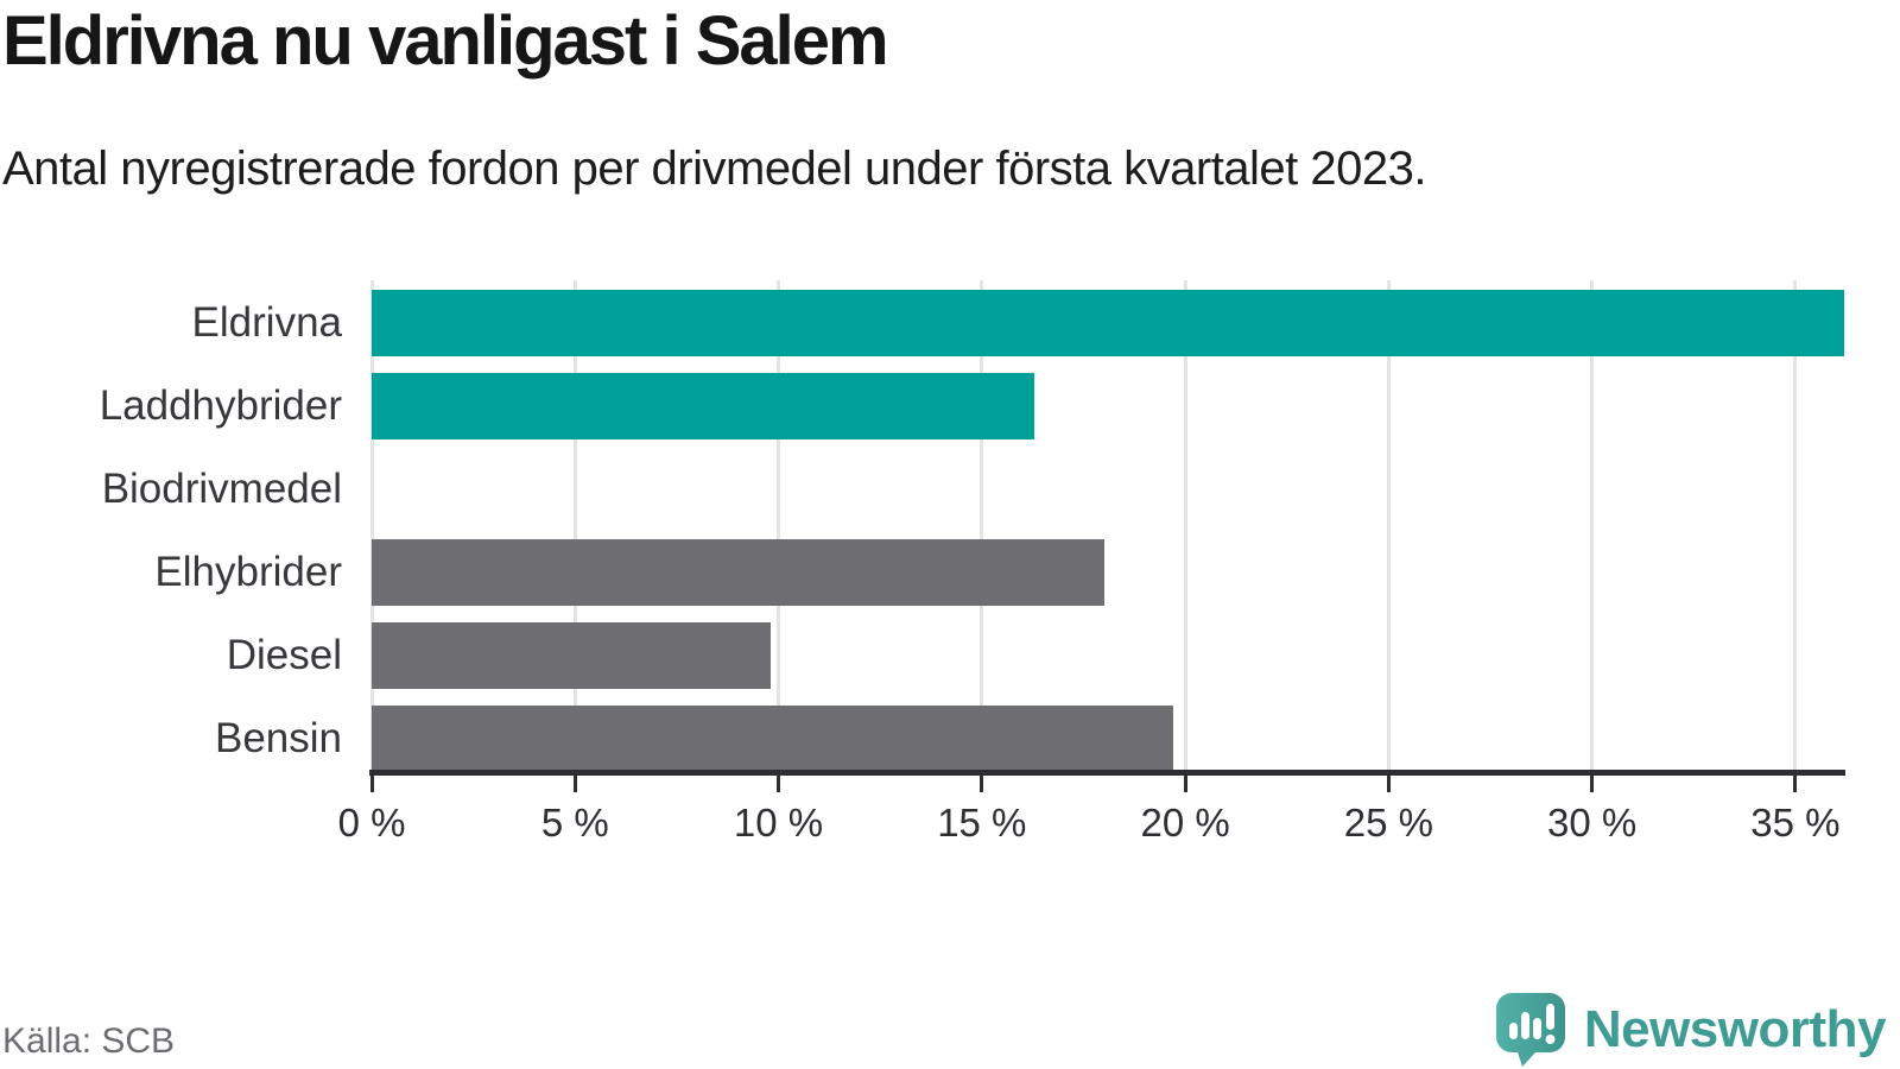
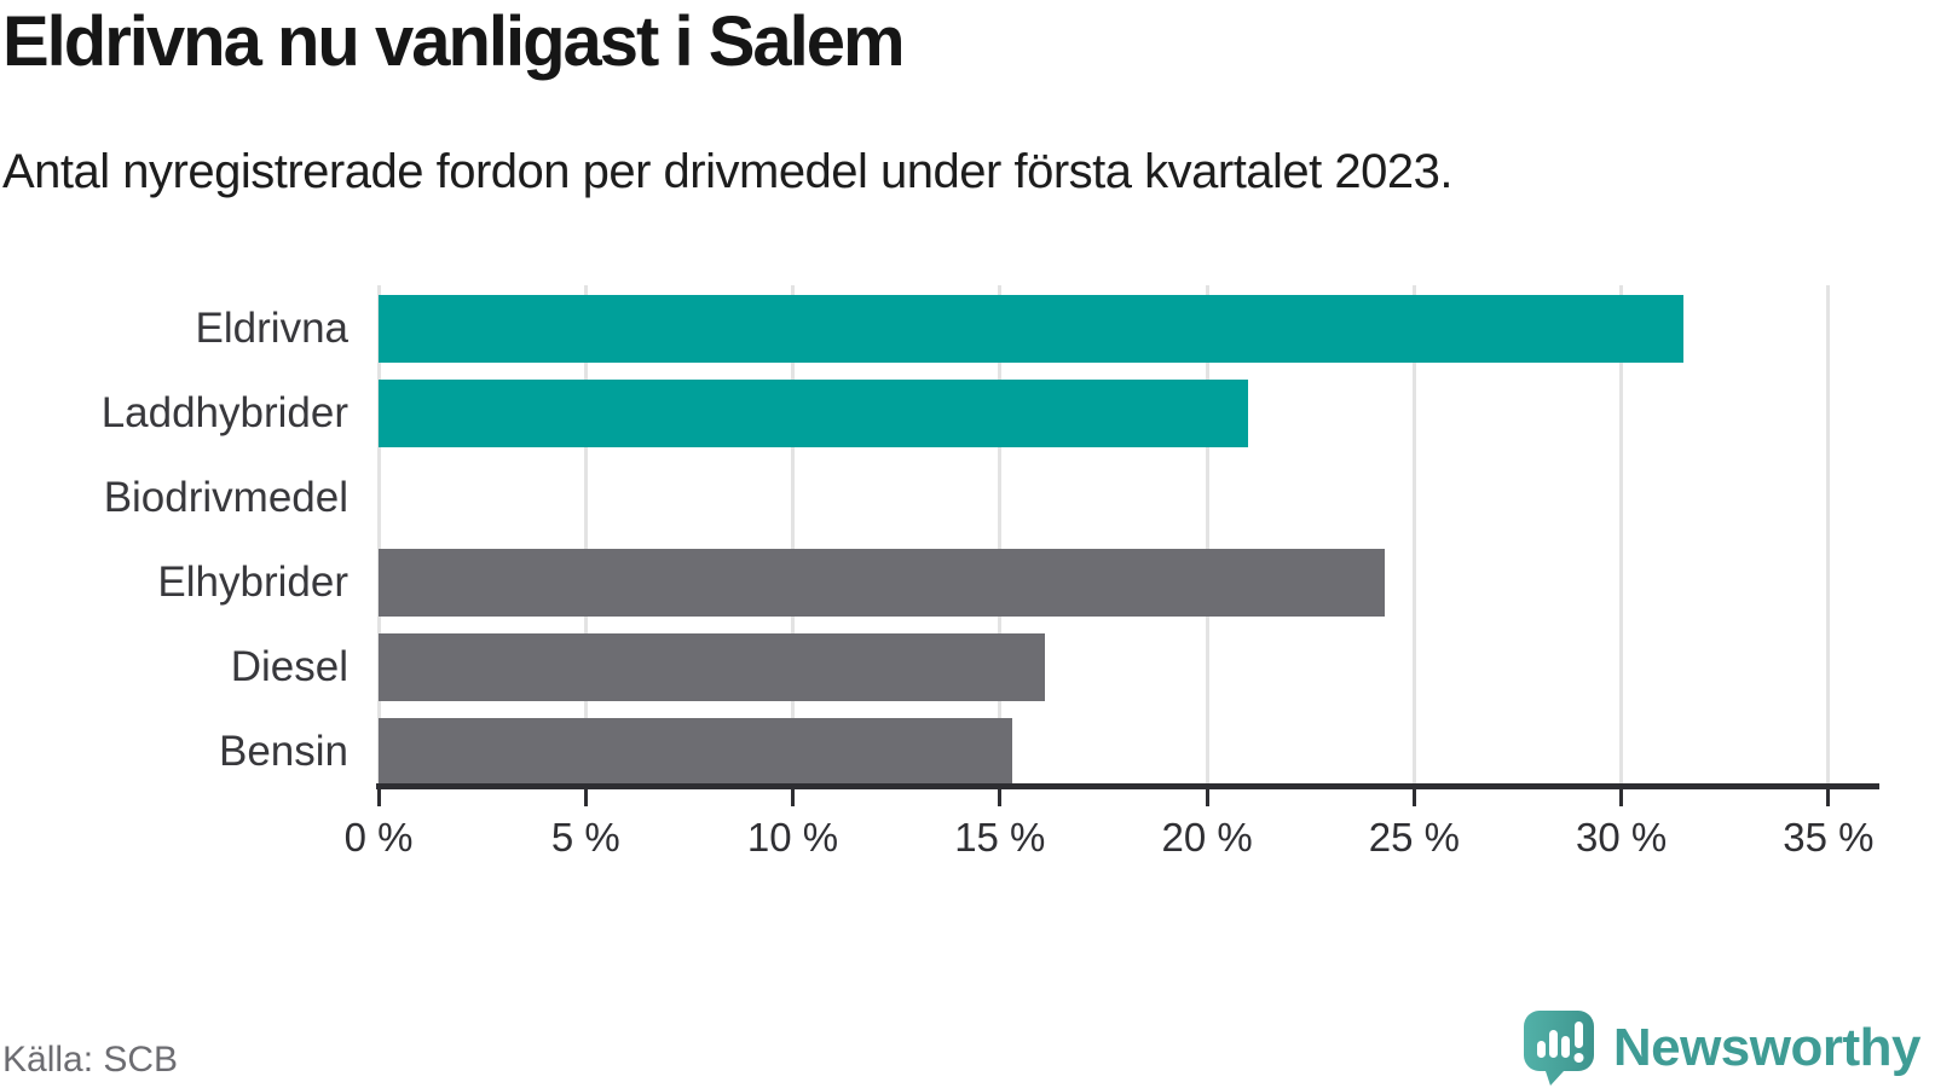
Eldrivna: 36.2% -> 31.5%
Laddhybrider: 16.3% -> 21.0%
Elhybrider: 18.0% -> 24.3%
Diesel: 9.8% -> 16.1%
Bensin: 19.7% -> 15.3%
